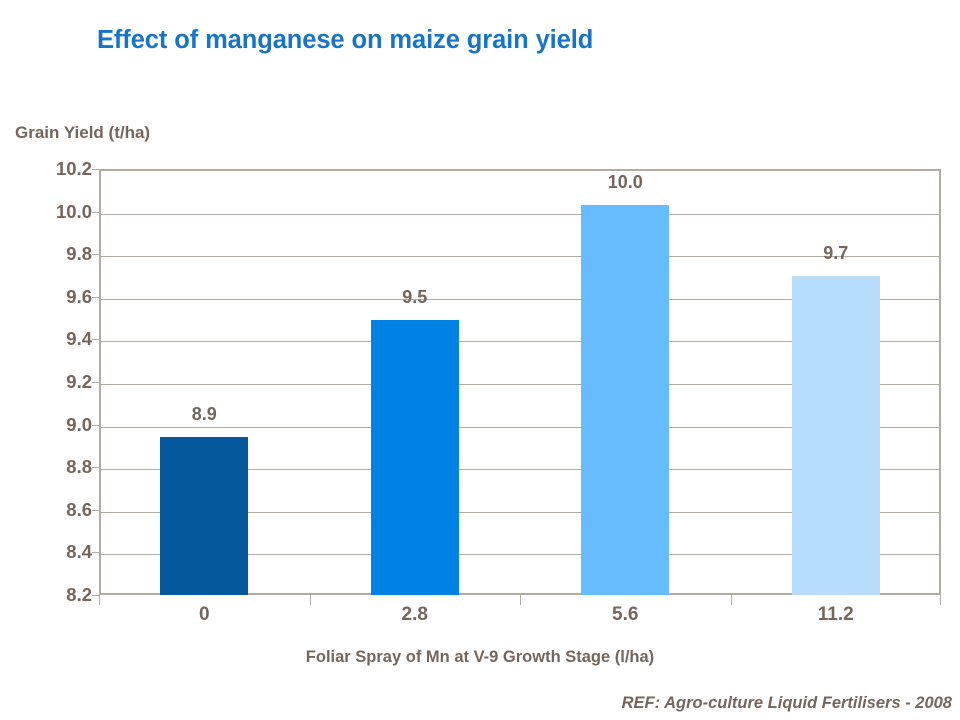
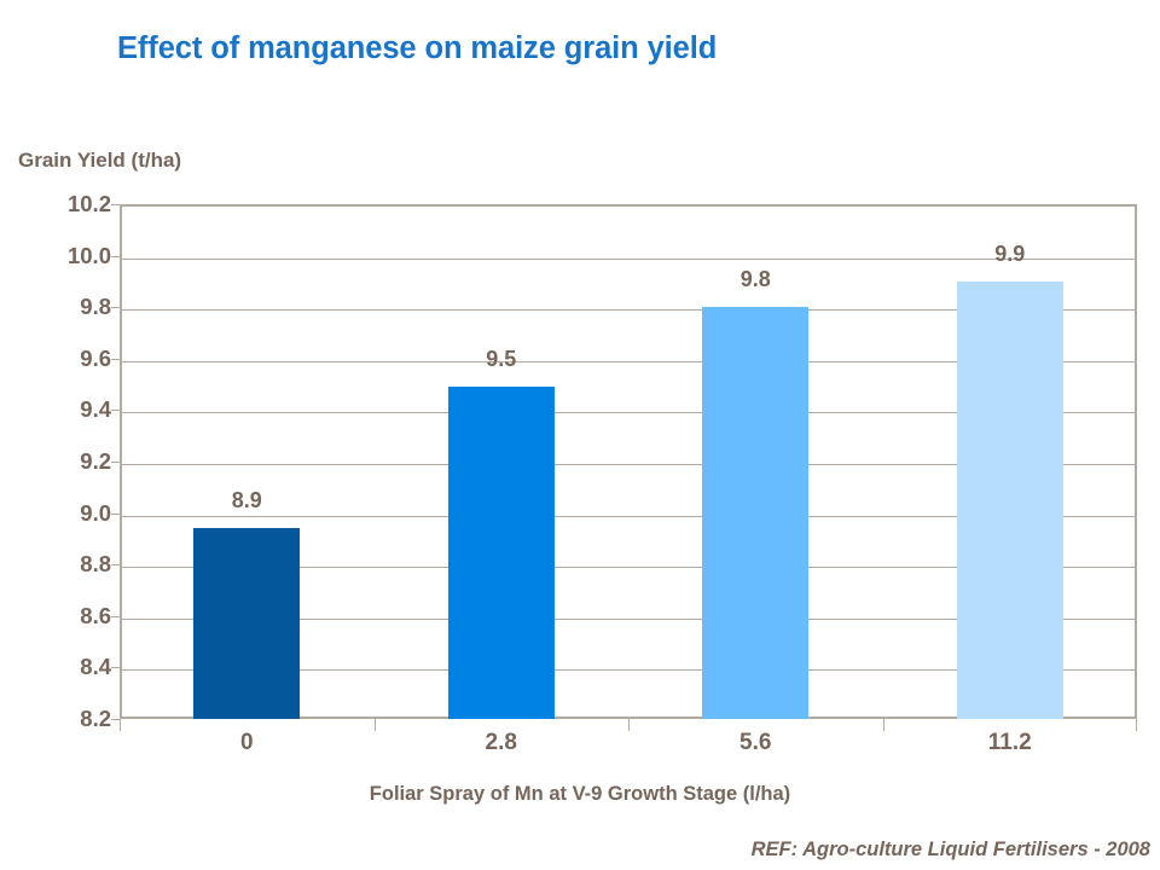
5.6: 10.0 -> 9.8
11.2: 9.7 -> 9.9
